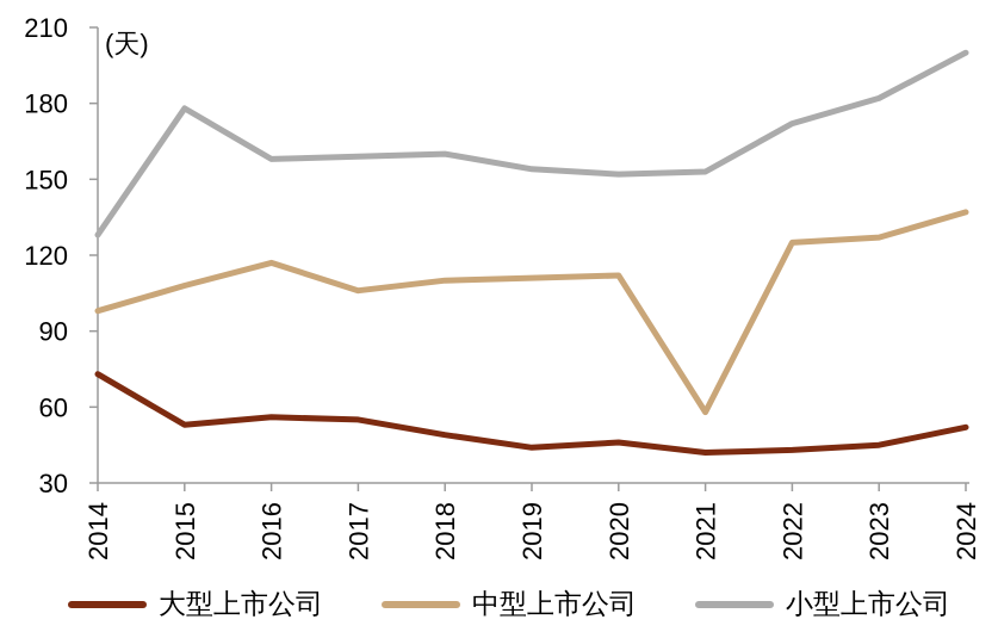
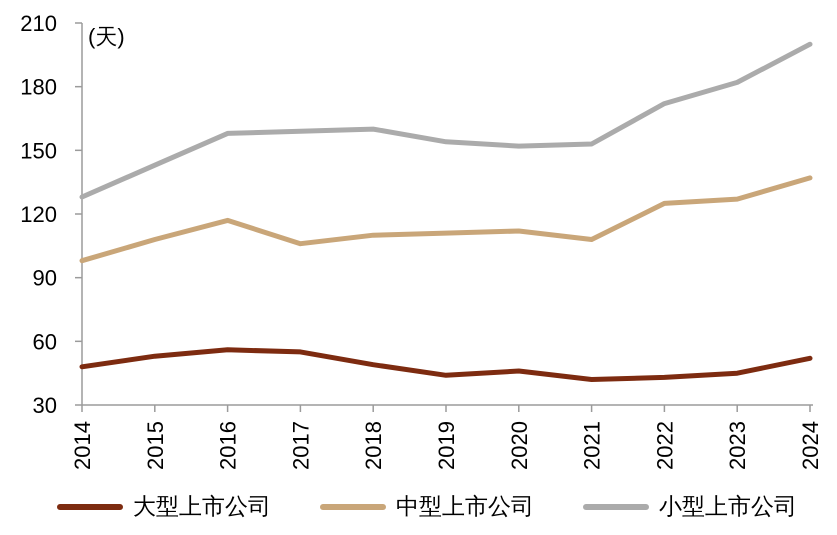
大型上市公司/2014: 73 -> 48
小型上市公司/2015: 178 -> 143
中型上市公司/2021: 58 -> 108
